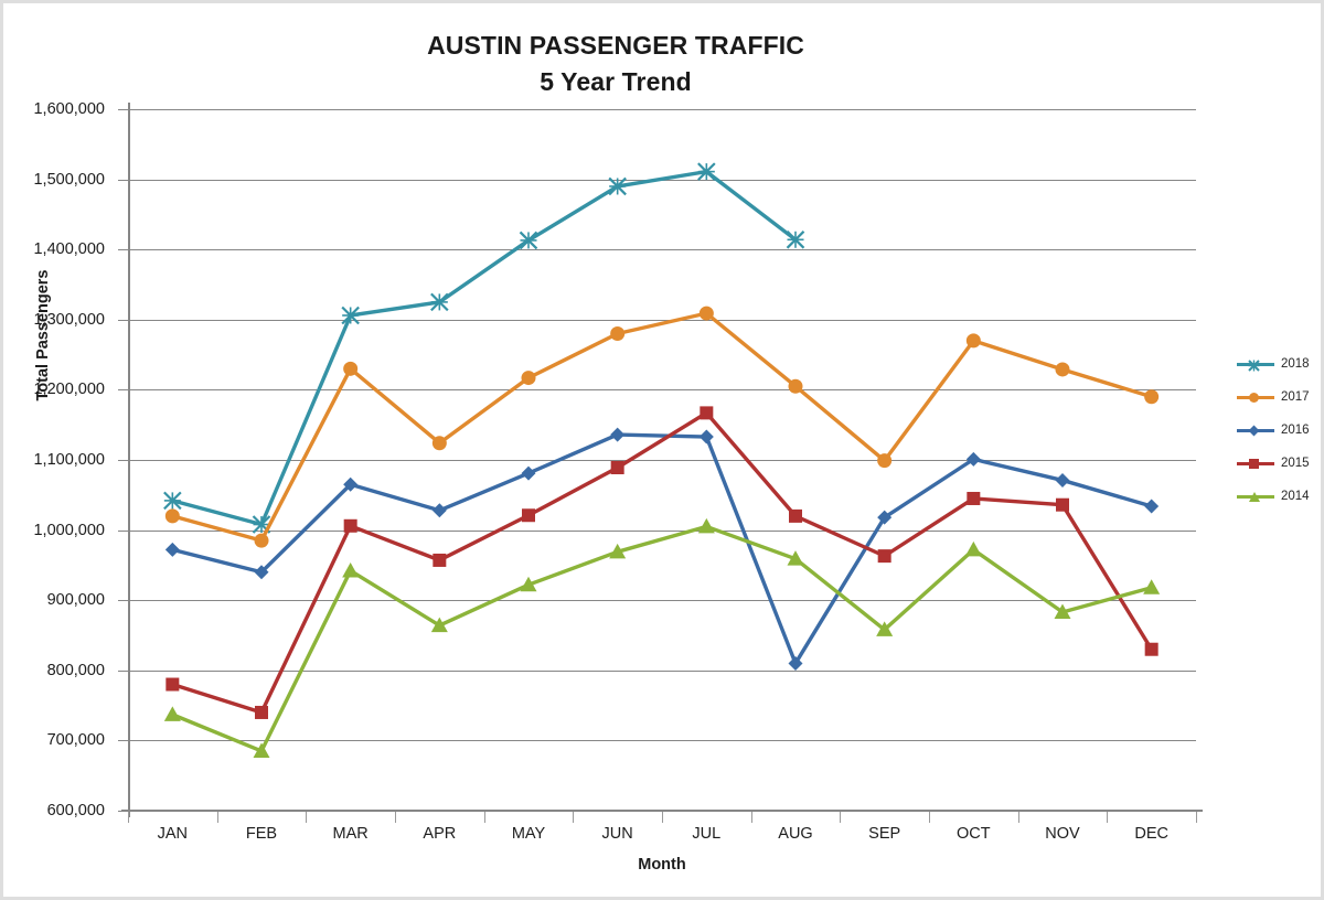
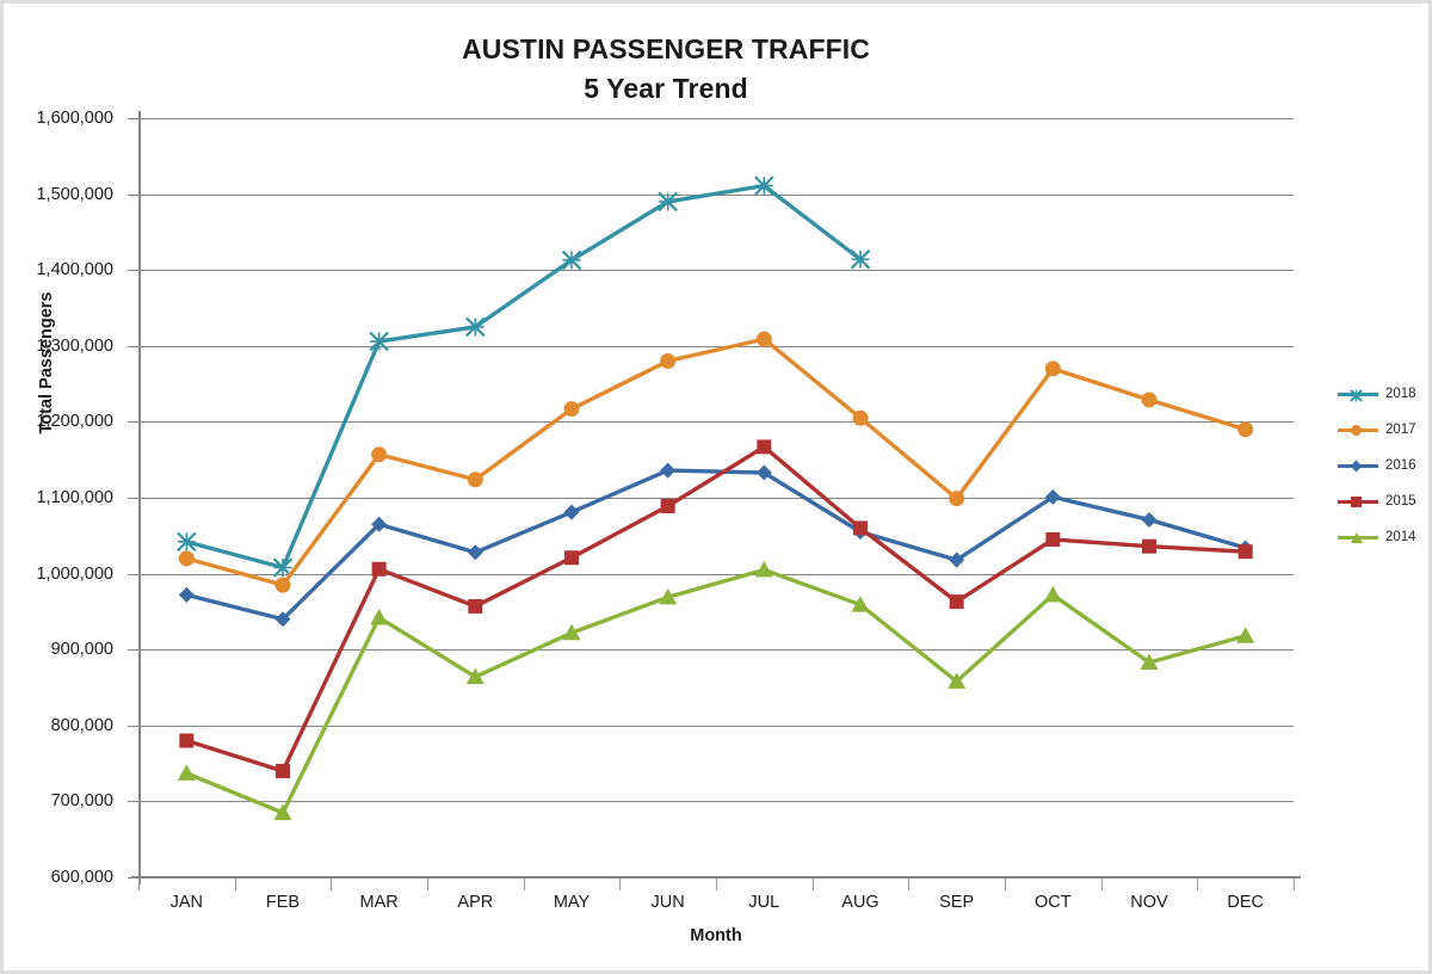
2017/MAR: 1230000 -> 1160000
2016/AUG: 810000 -> 1060000
2015/AUG: 1020000 -> 1060000
2015/DEC: 830000 -> 1030000
